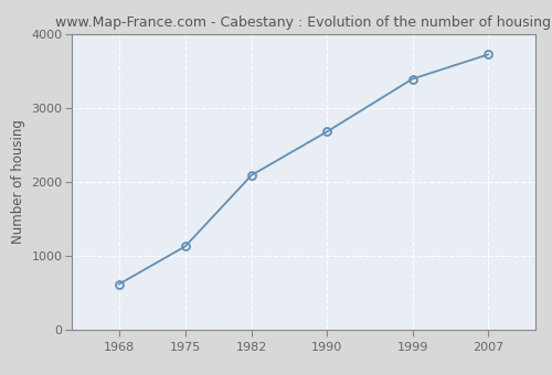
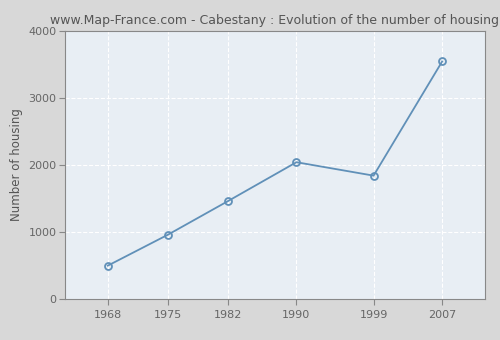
1968: 620 -> 500
1975: 1130 -> 960
1982: 2090 -> 1460
1990: 2680 -> 2040
1999: 3390 -> 1840
2007: 3720 -> 3540
